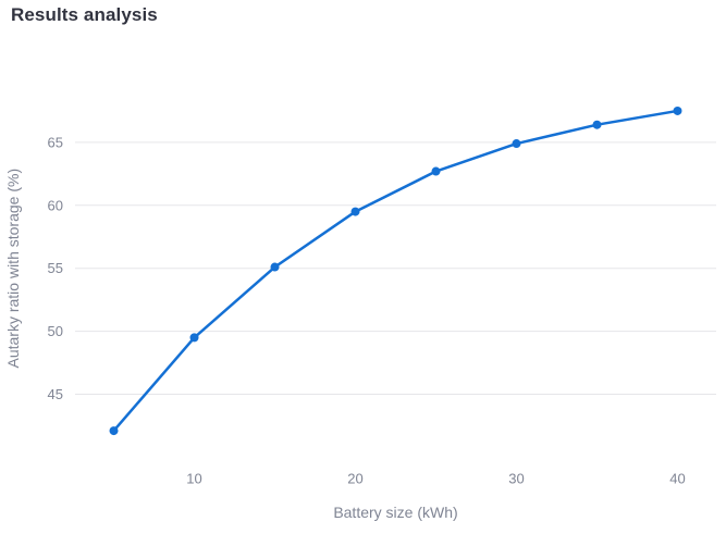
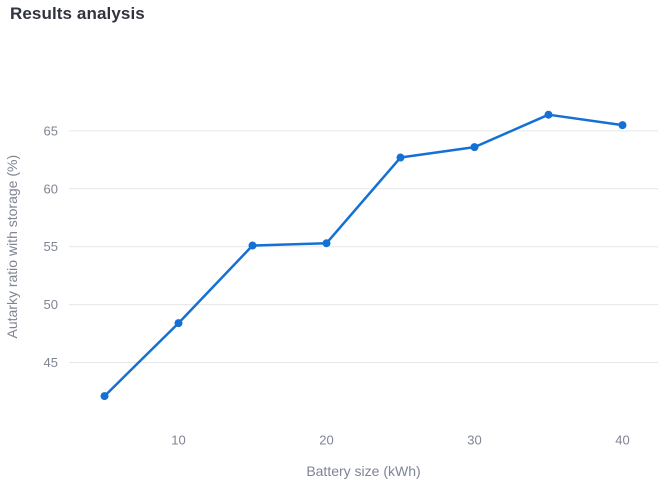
10: 49.5 -> 48.4
20: 59.5 -> 55.3
30: 64.9 -> 63.6
40: 67.5 -> 65.5
